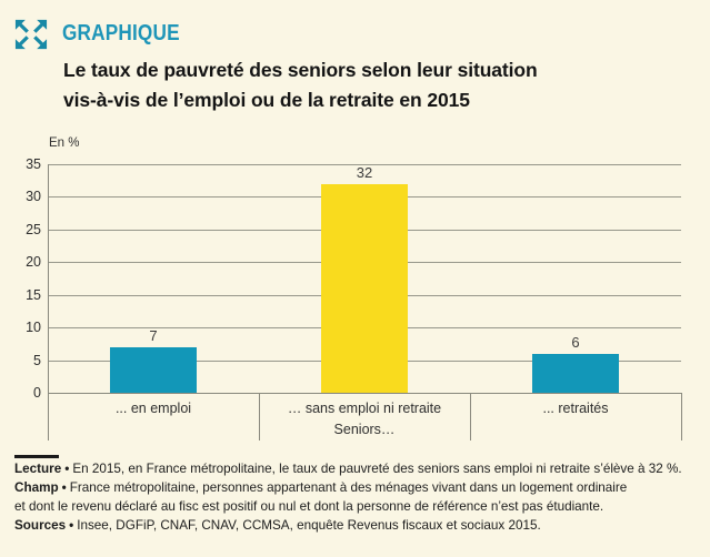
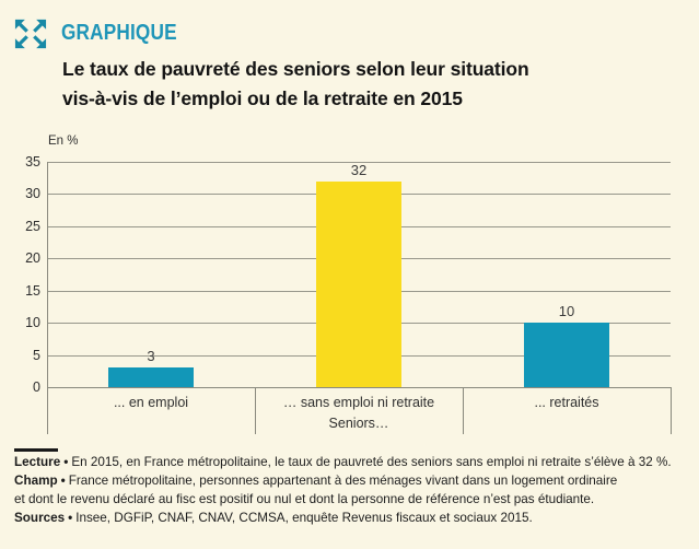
... en emploi: 7 -> 3
... retraités: 6 -> 10
